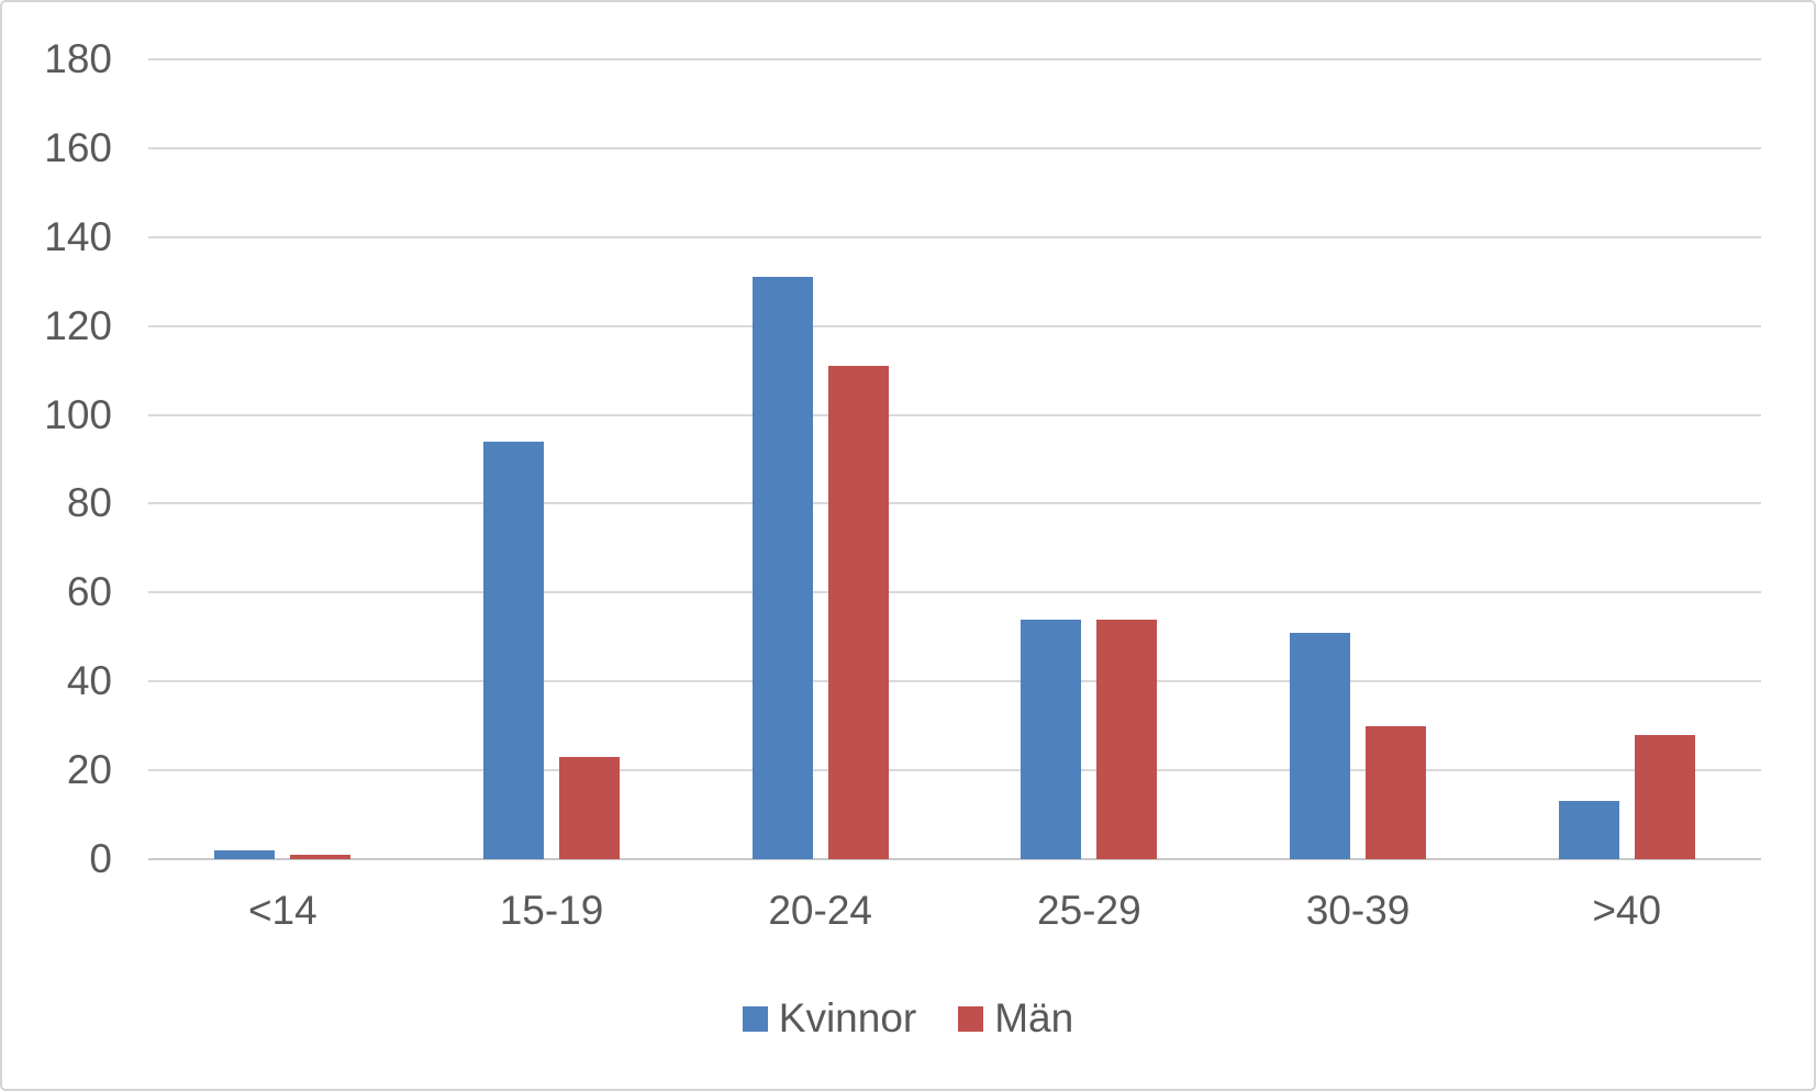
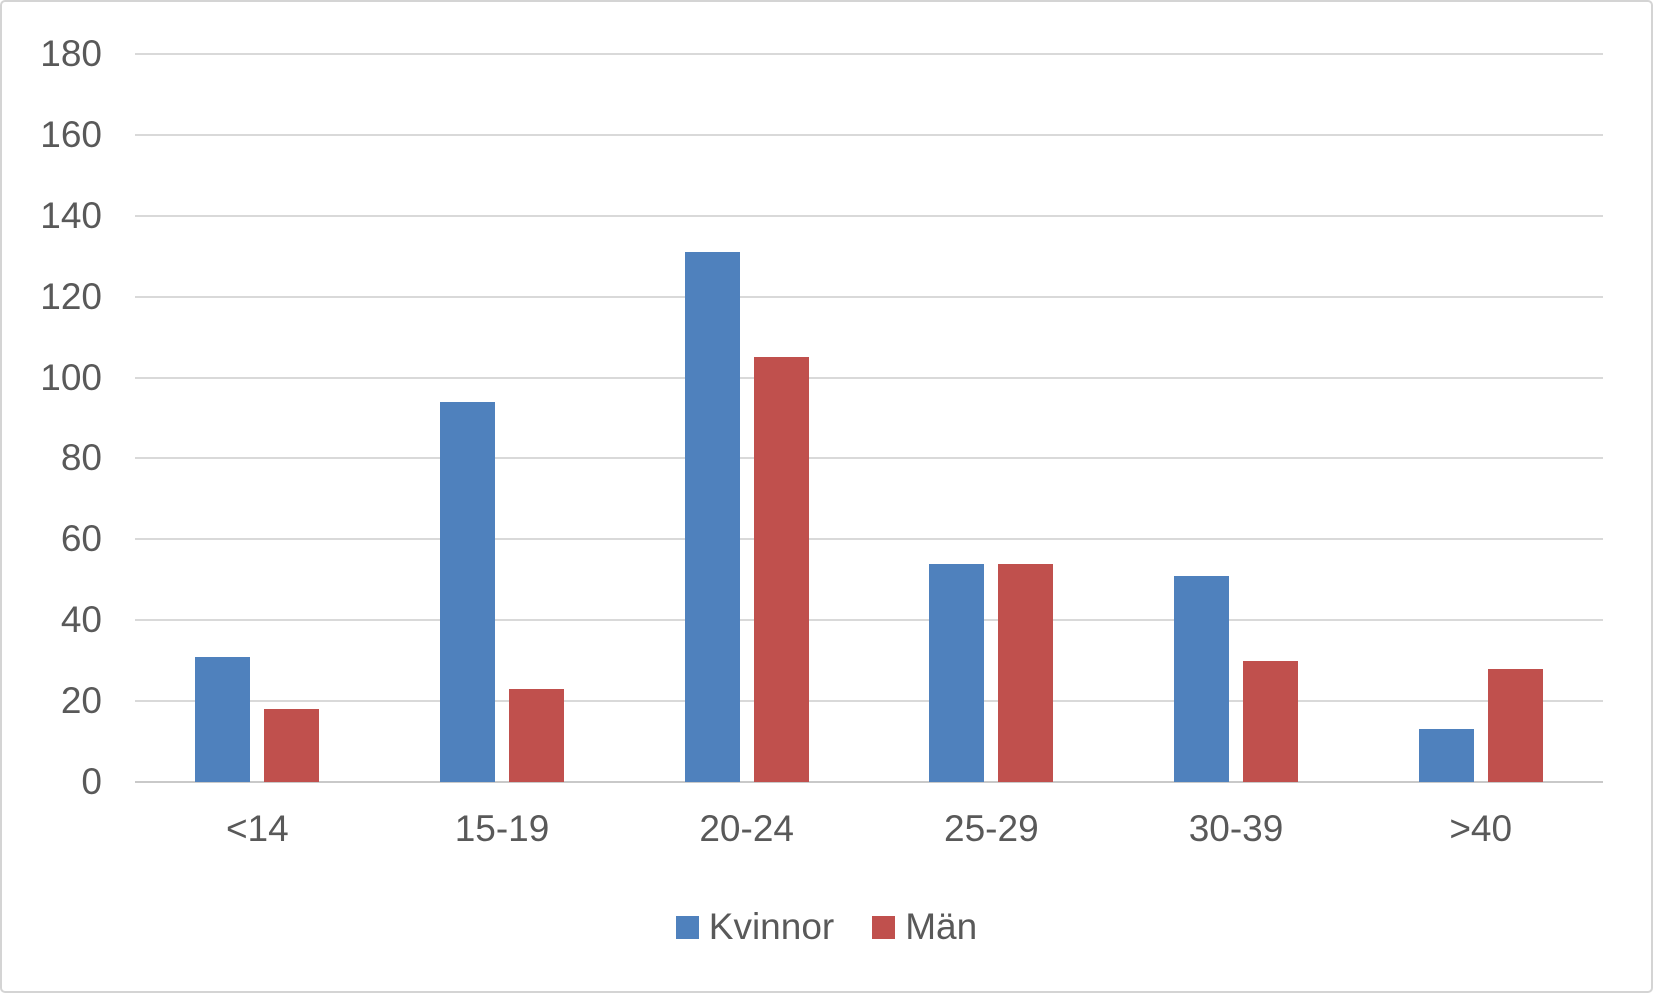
Kvinnor/<14: 2 -> 31
Män/<14: 1 -> 18
Män/20-24: 111 -> 105
